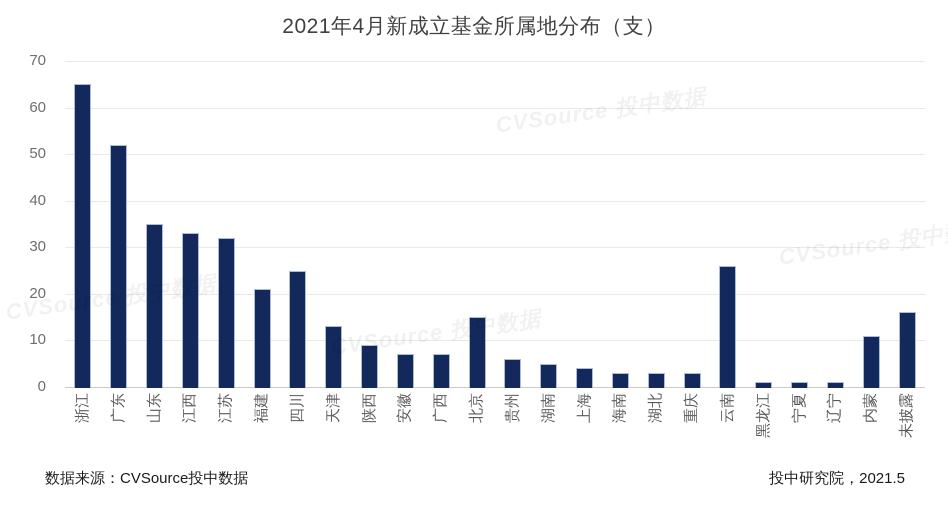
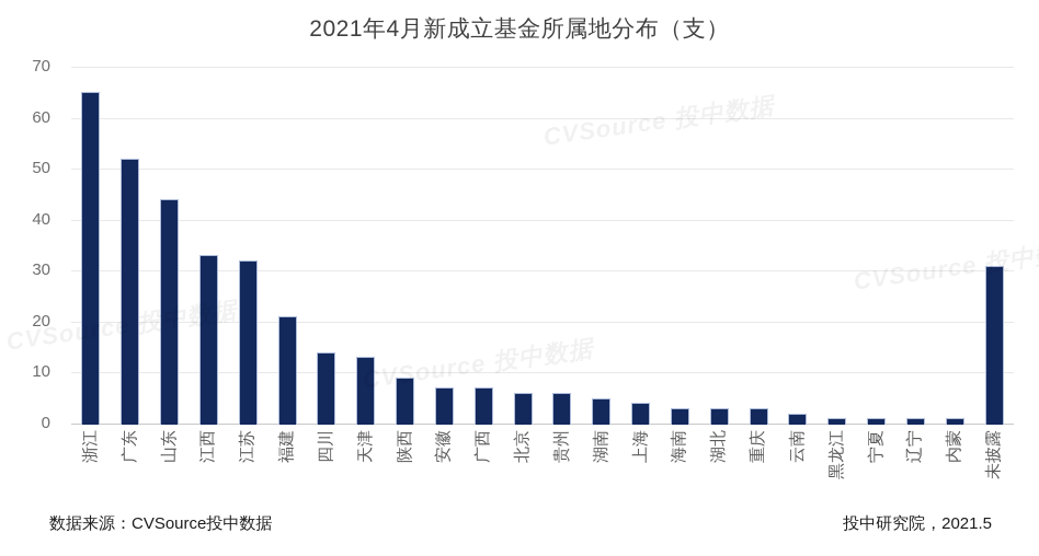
山东: 35 -> 44
四川: 25 -> 14
北京: 15 -> 6
云南: 26 -> 2
内蒙: 11 -> 1
未披露: 16 -> 31
